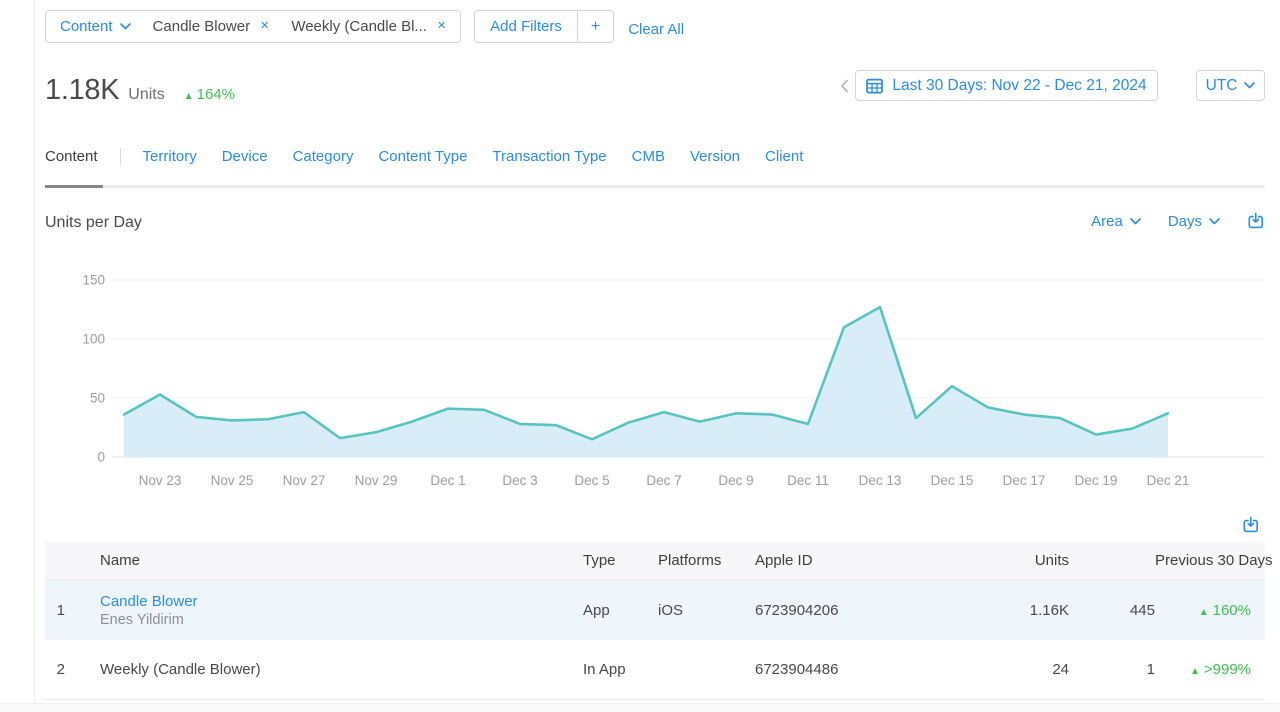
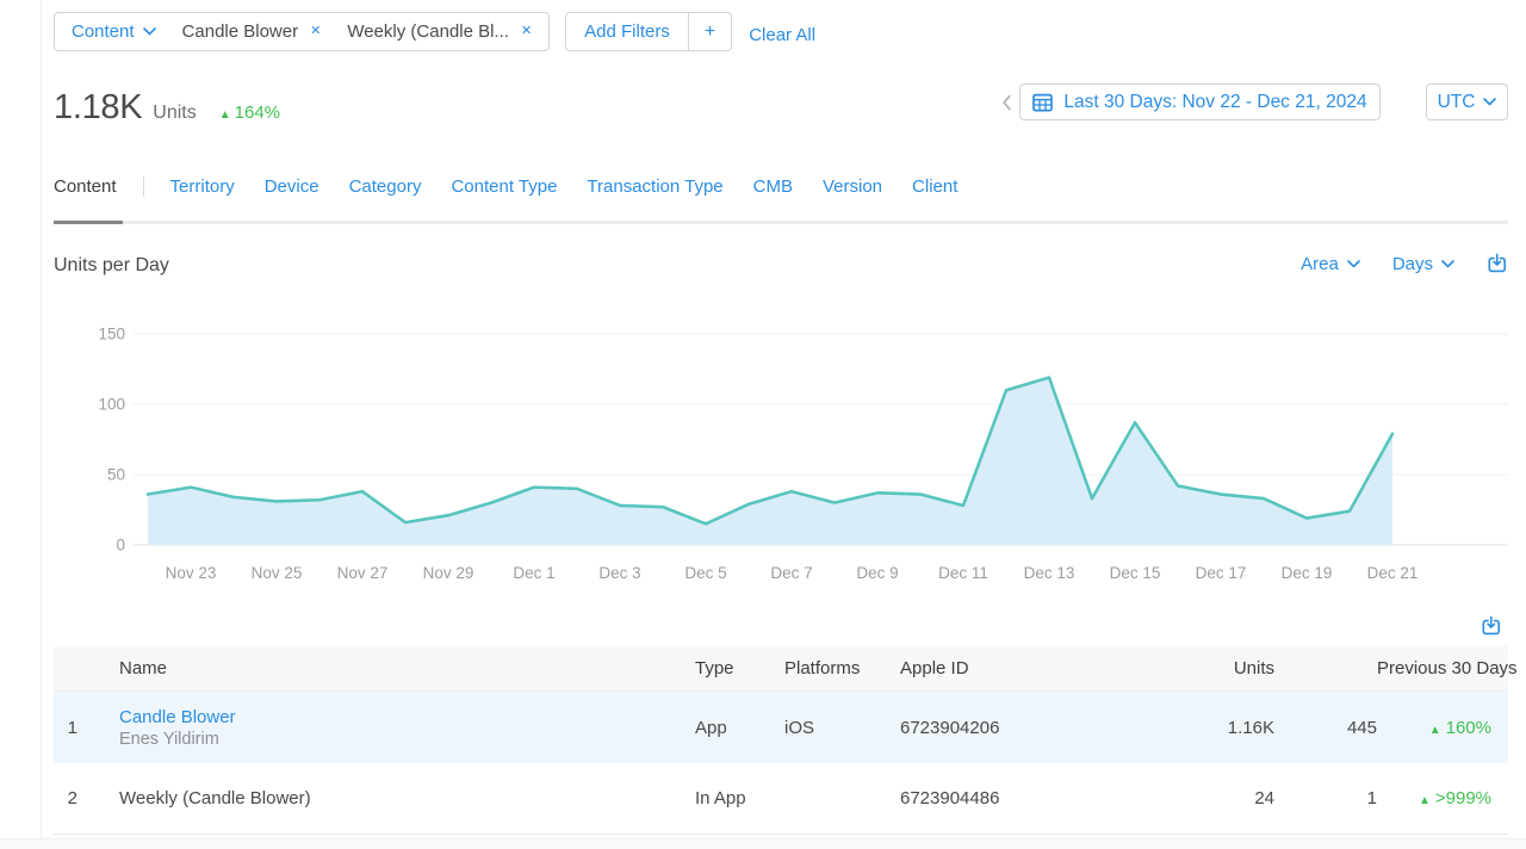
Nov 23: 53 -> 41
Dec 13: 127 -> 119
Dec 15: 60 -> 87
Dec 21: 37 -> 79
